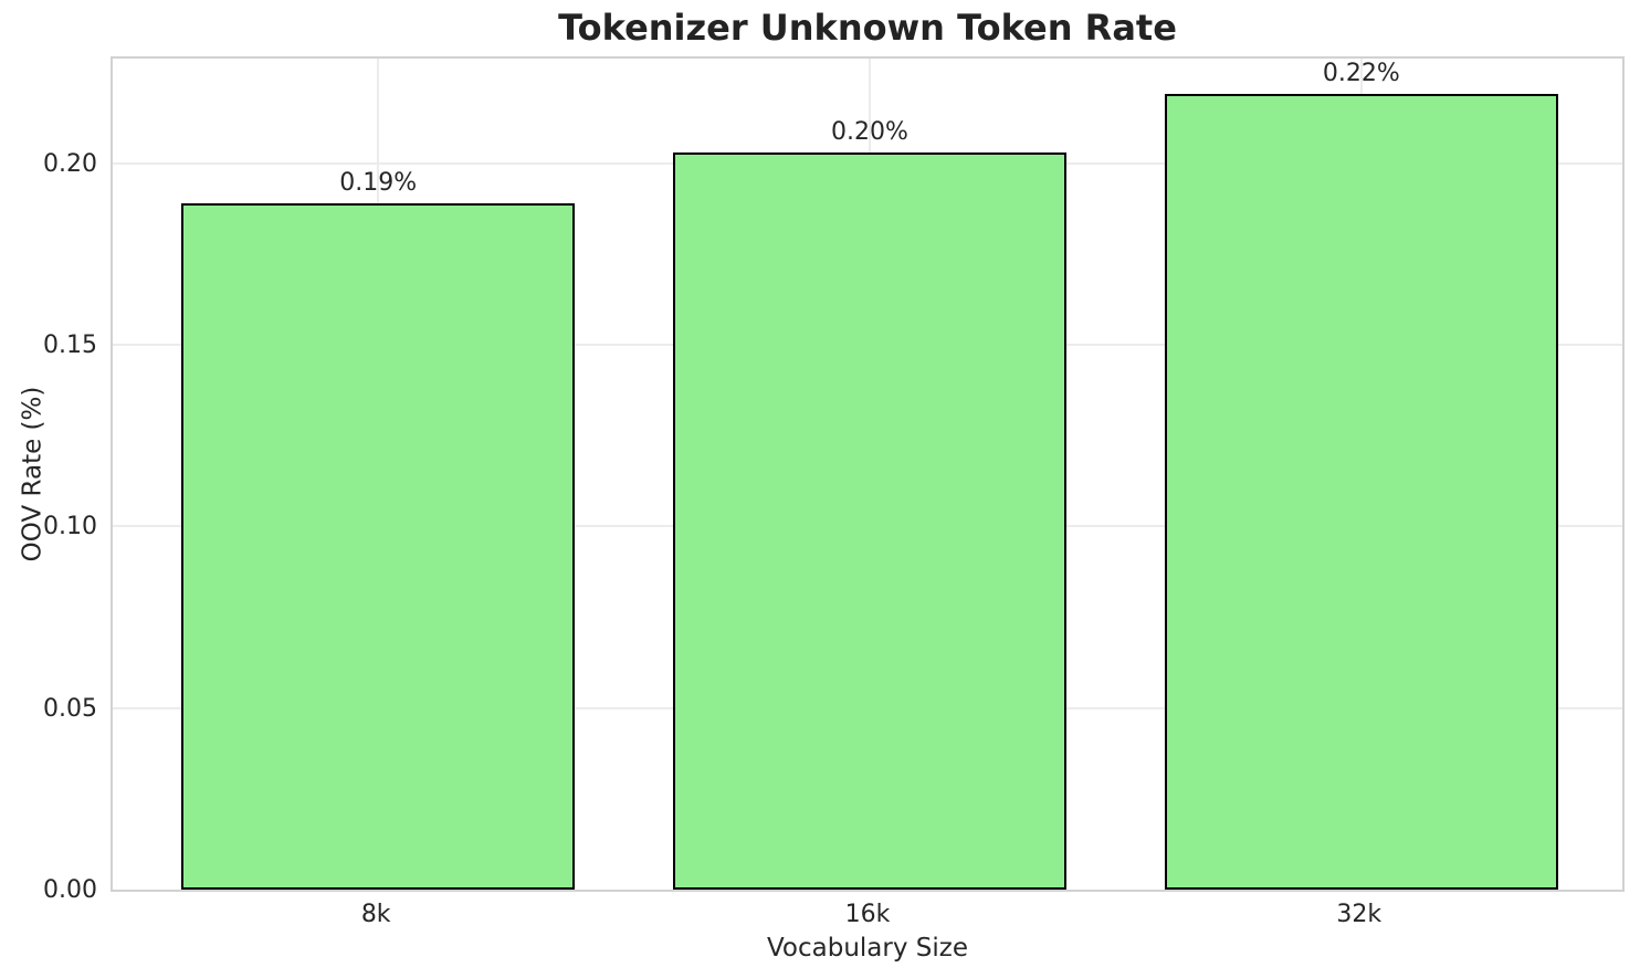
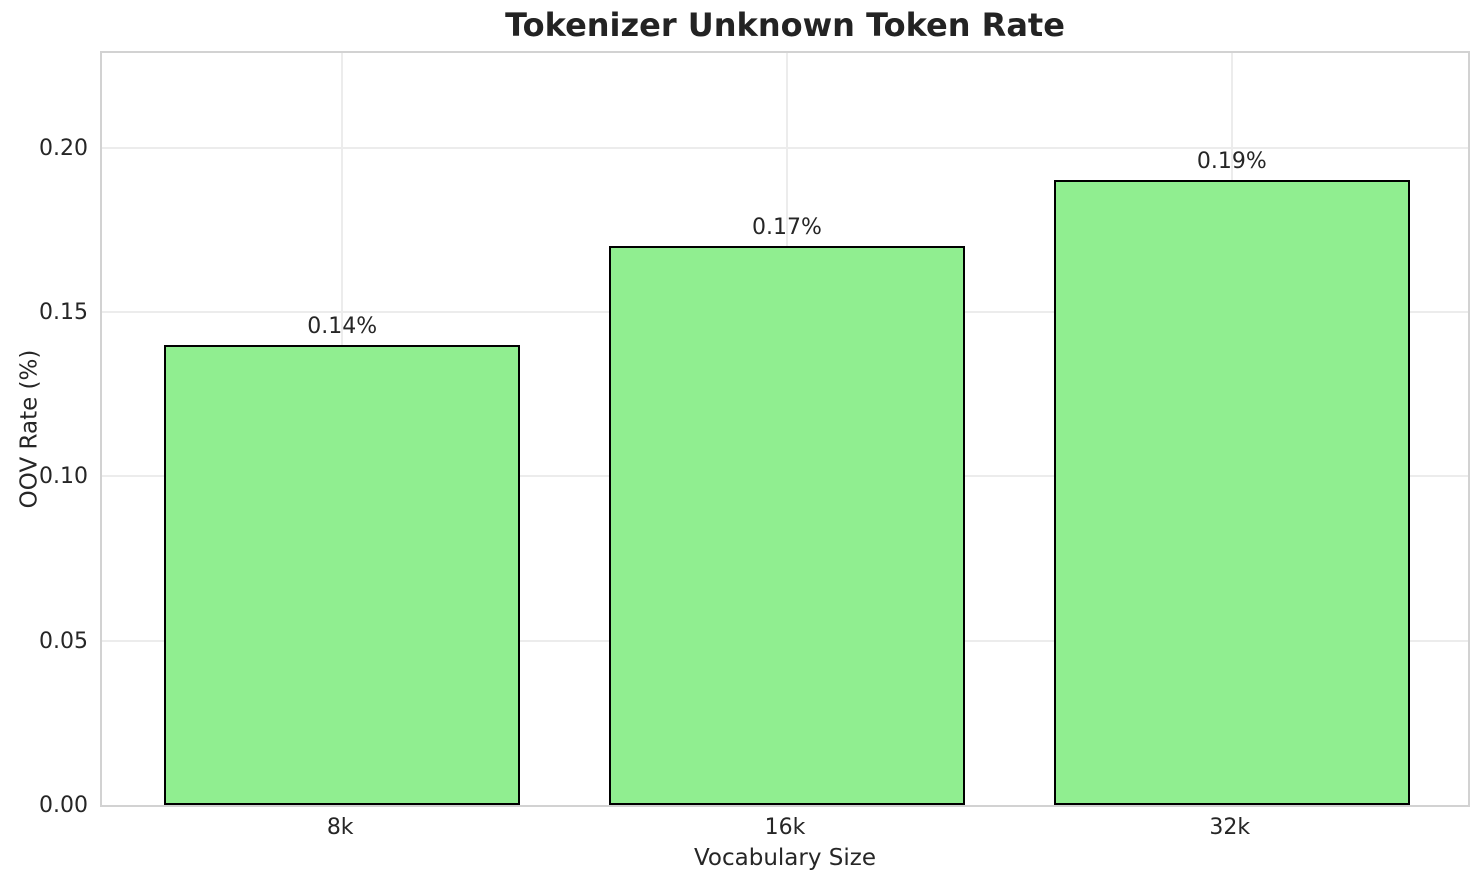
8k: 0.19% -> 0.14%
16k: 0.20% -> 0.17%
32k: 0.22% -> 0.19%
